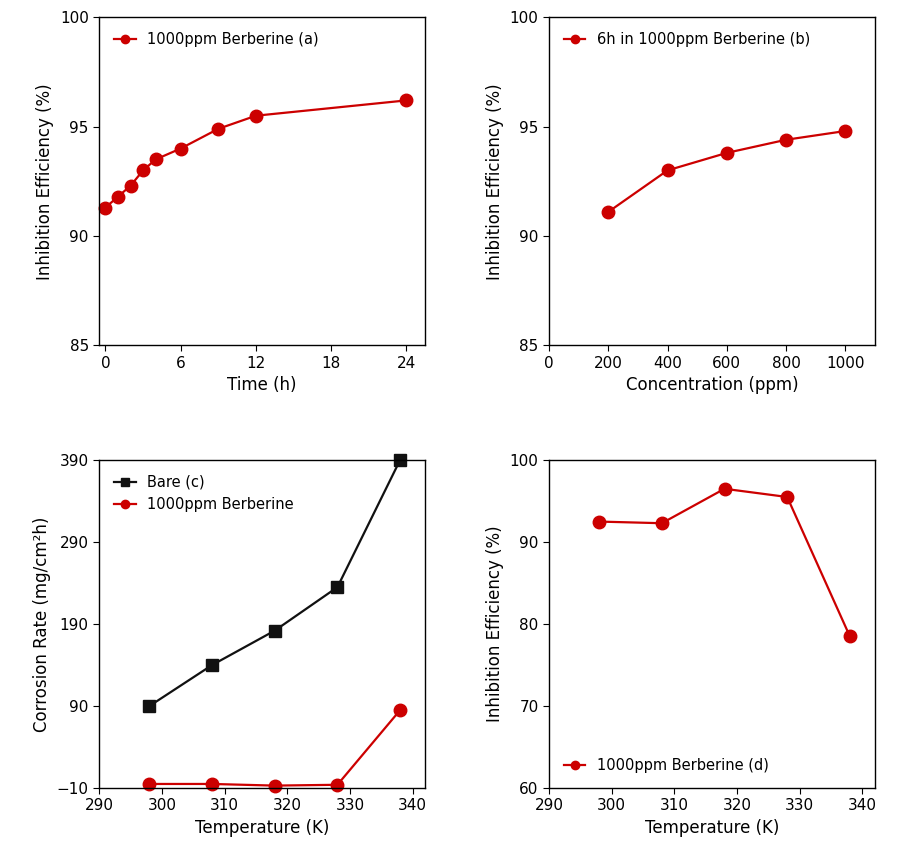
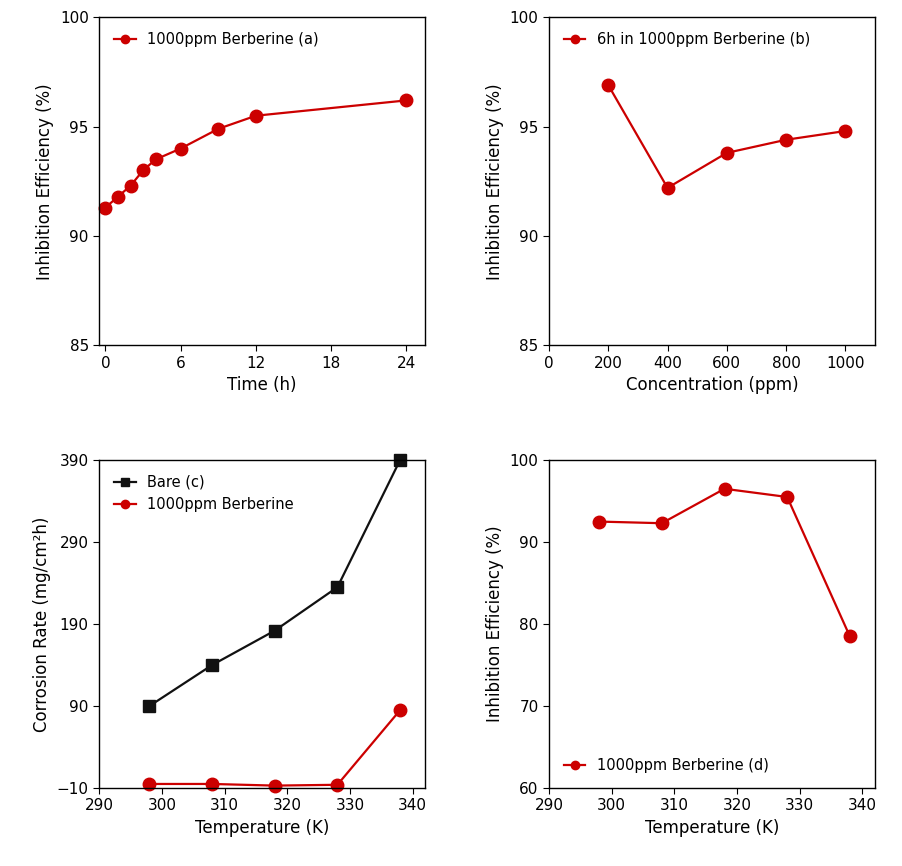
200: 91.1 -> 96.9
400: 93.0 -> 92.2
